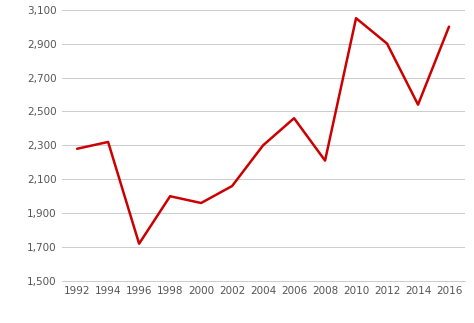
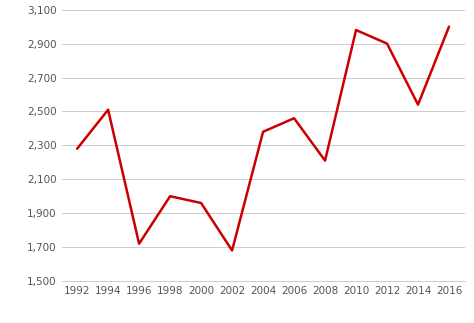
1994: 2,320 -> 2,510
2002: 2,060 -> 1,680
2004: 2,300 -> 2,380
2010: 3,050 -> 2,980
